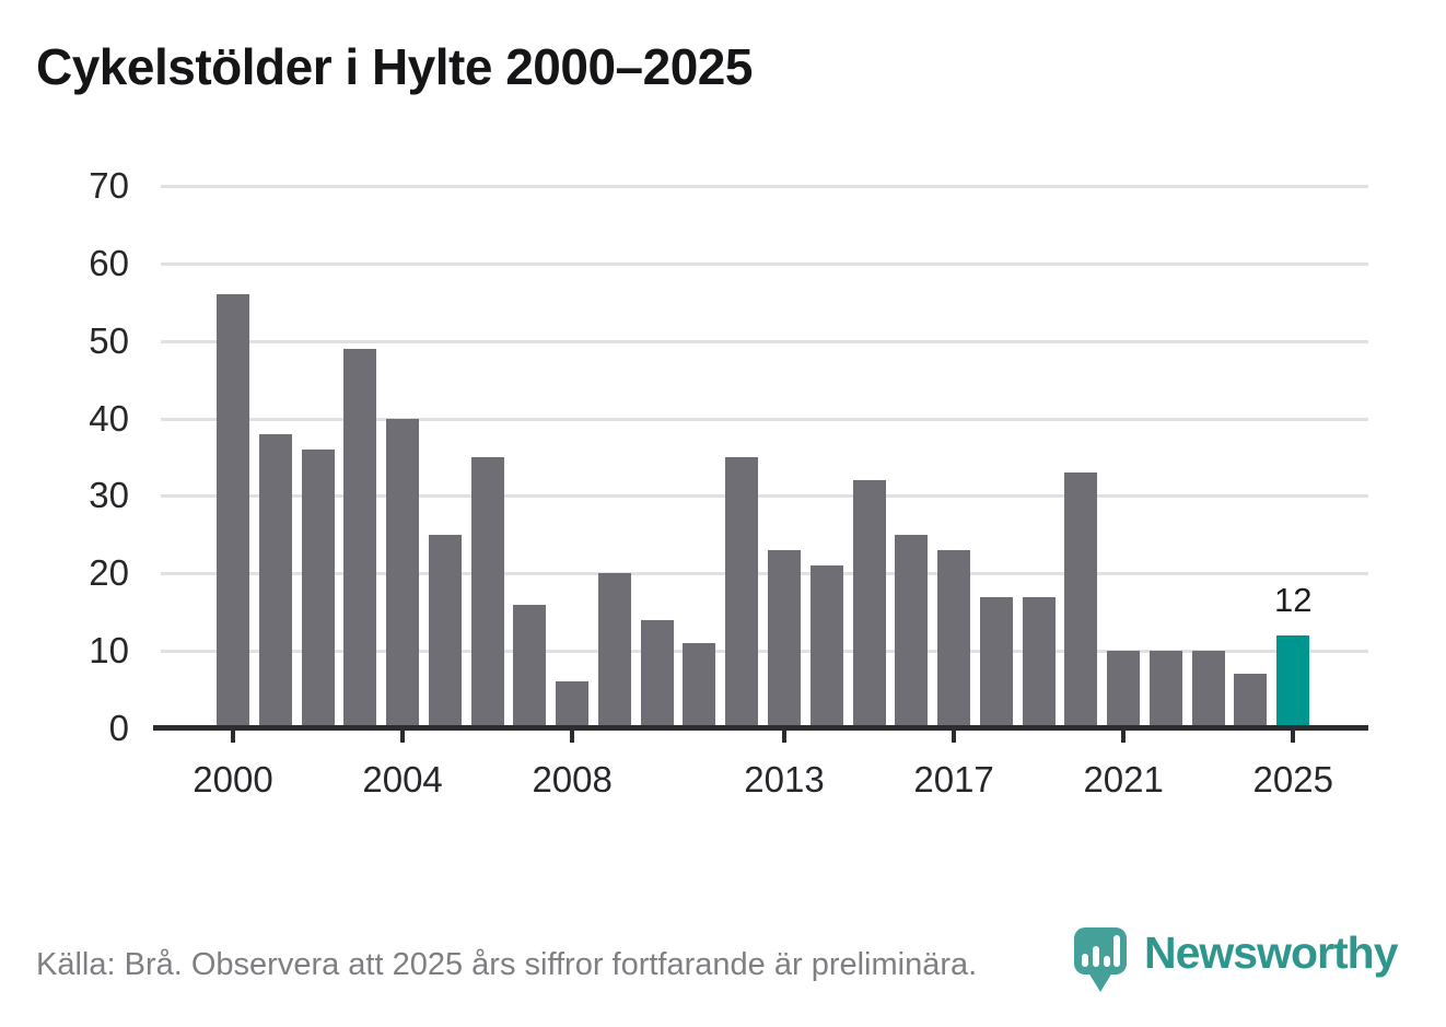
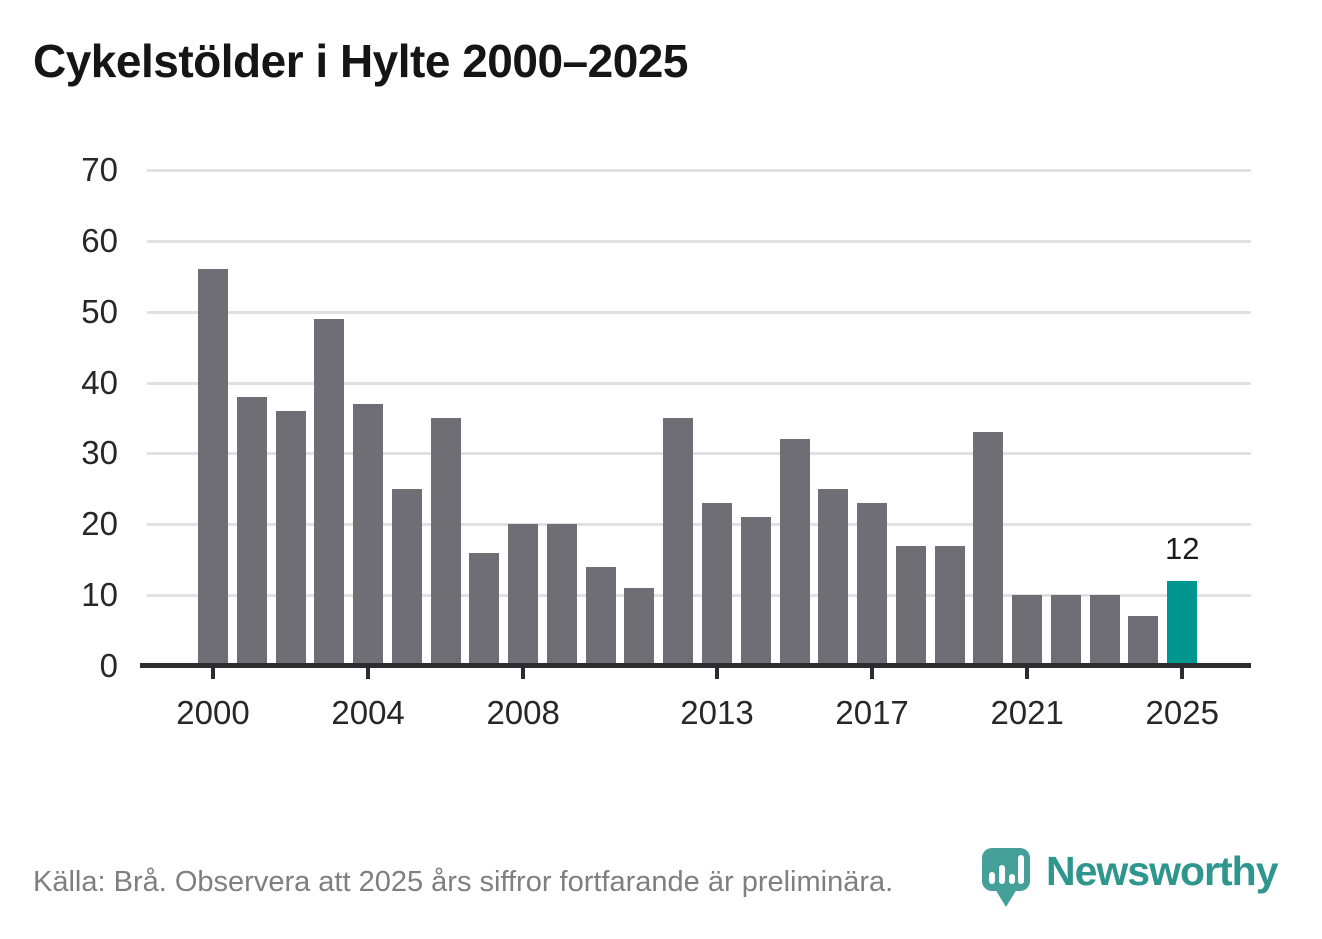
2004: 40 -> 37
2008: 6 -> 20
